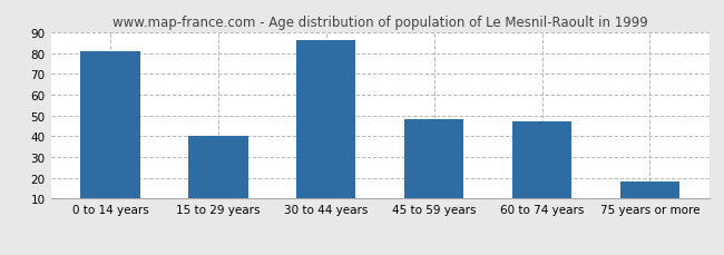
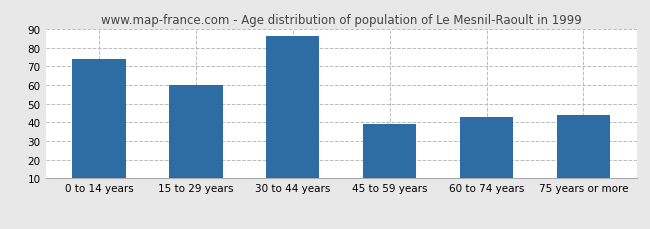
0 to 14 years: 81 -> 74
15 to 29 years: 40 -> 60
45 to 59 years: 48 -> 39
60 to 74 years: 47 -> 43
75 years or more: 18 -> 44
